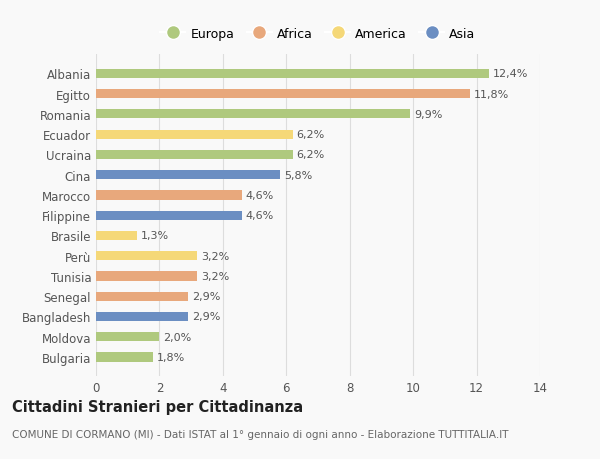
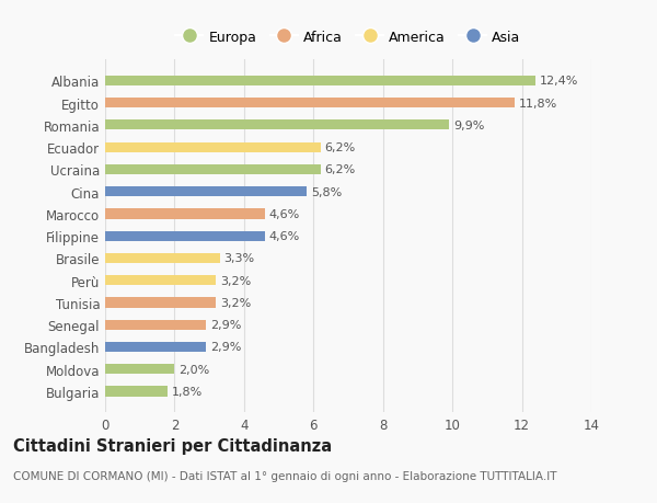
Brasile: 1,3% -> 3,3%
